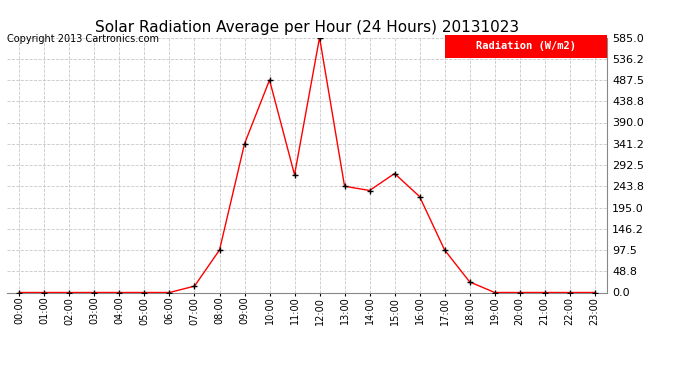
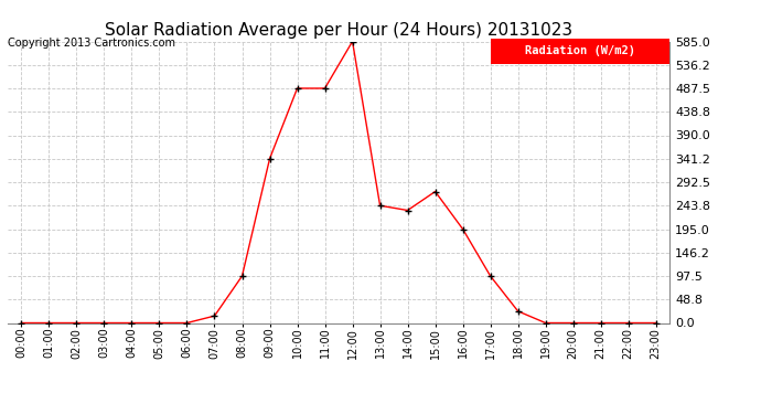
11:00: 270 -> 488
16:00: 220 -> 195
